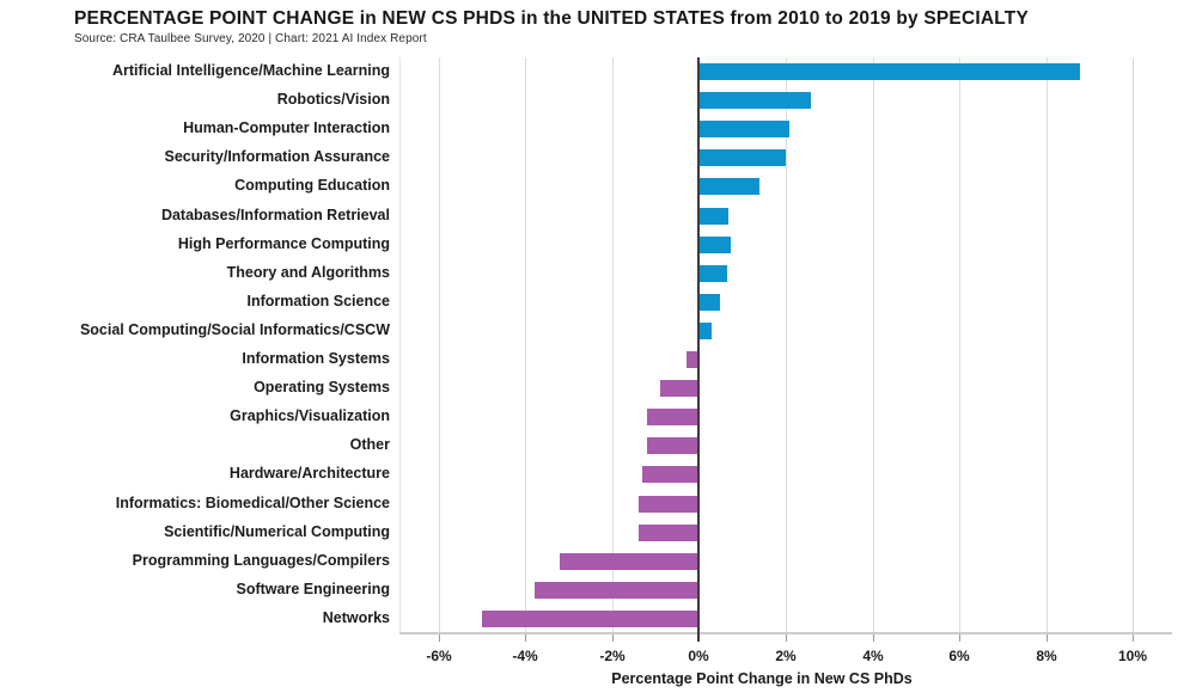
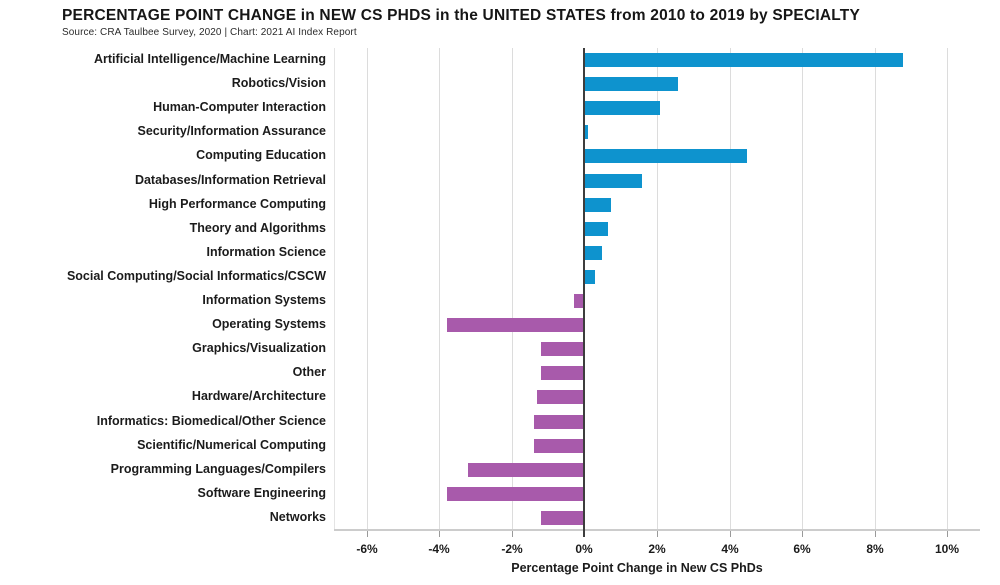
Security/Information Assurance: 2.0% -> 0.1%
Computing Education: 1.4% -> 4.5%
Databases/Information Retrieval: 0.7% -> 1.6%
Operating Systems: -0.9% -> -3.8%
Networks: -5.0% -> -1.2%
